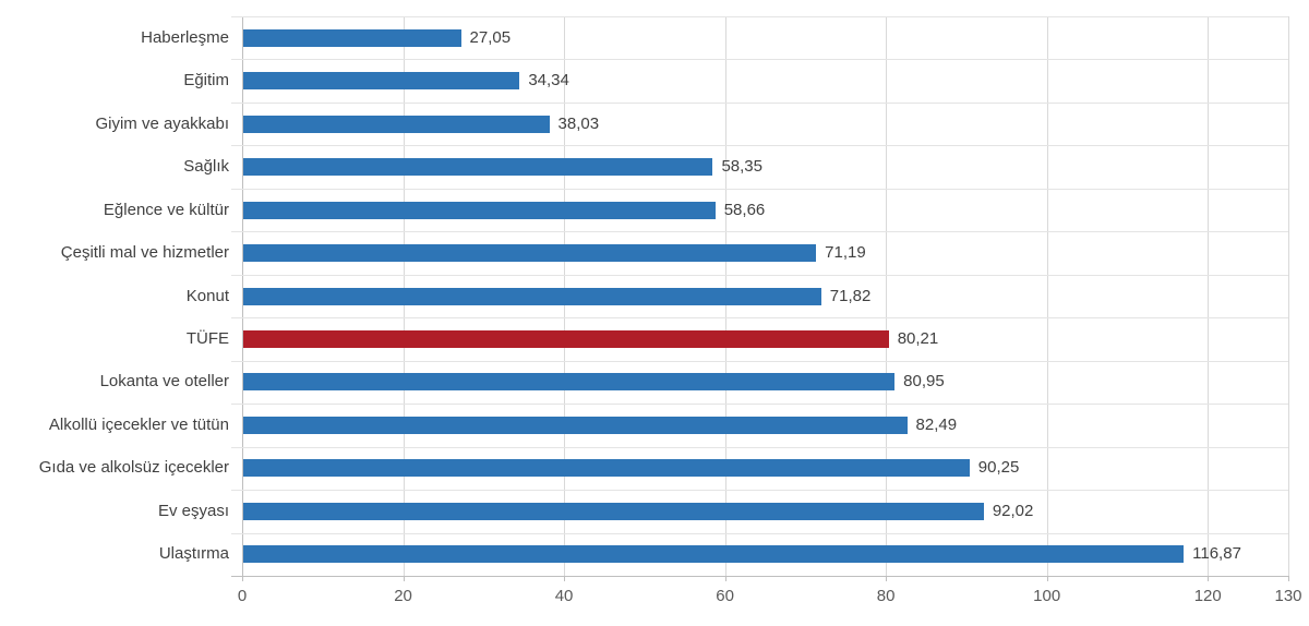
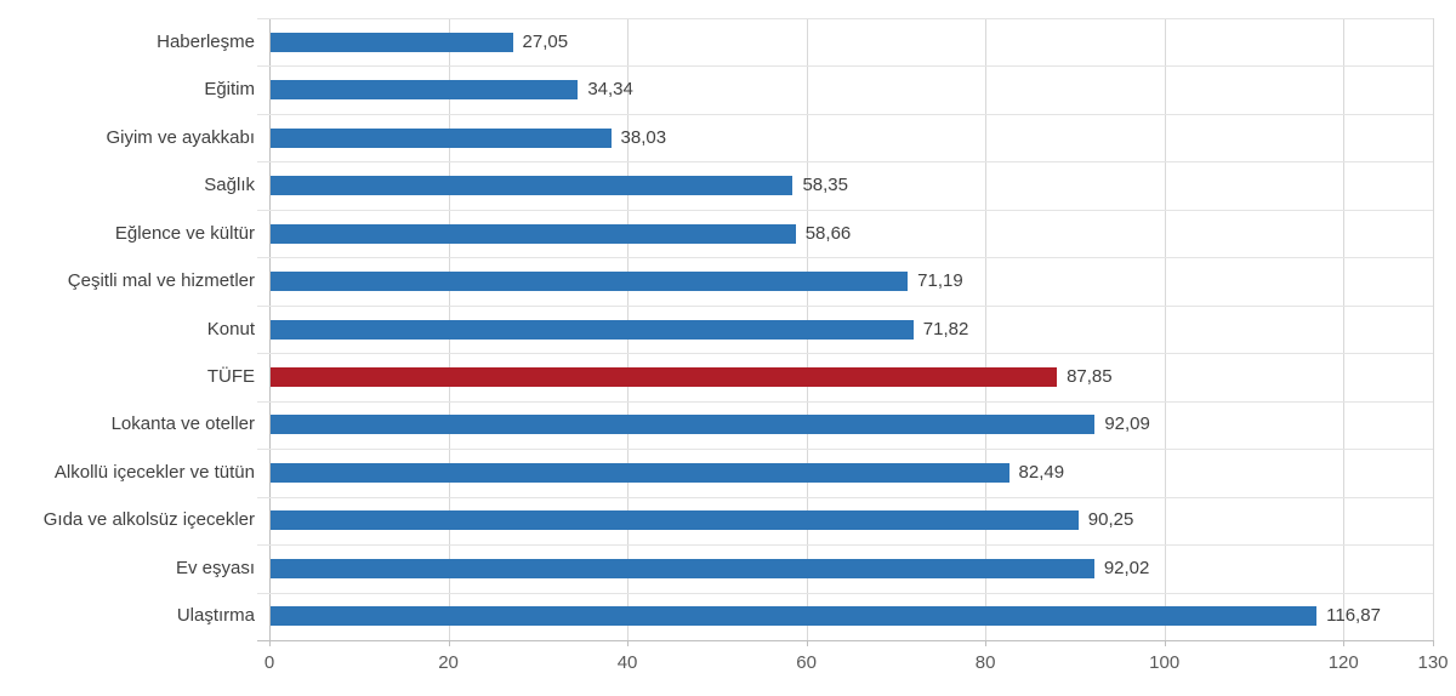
TÜFE: 80,21 -> 87,85
Lokanta ve oteller: 80,95 -> 92,09
